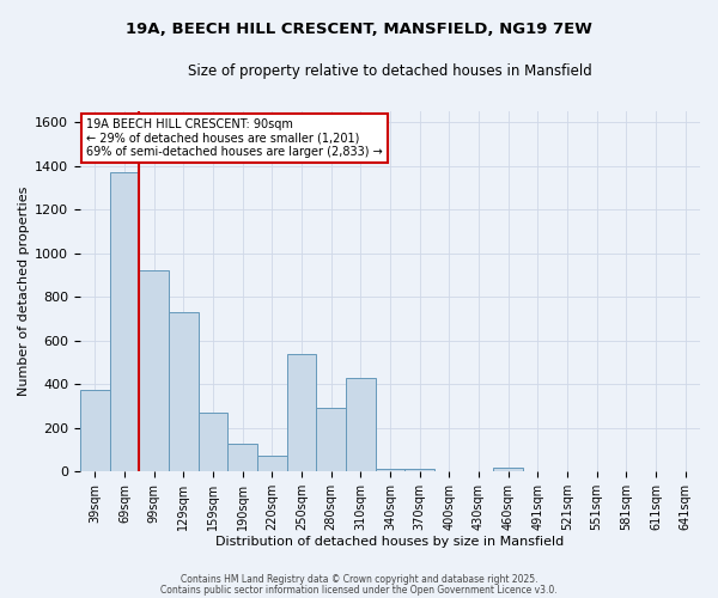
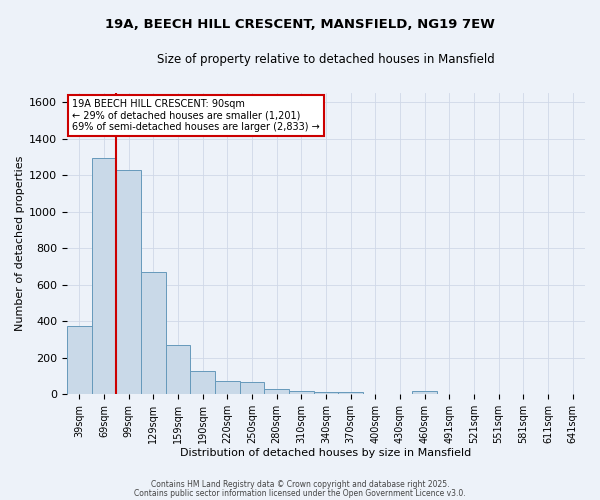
69sqm: 1370 -> 1300
99sqm: 920 -> 1230
129sqm: 730 -> 670
250sqm: 540 -> 60
280sqm: 290 -> 30
310sqm: 430 -> 20
